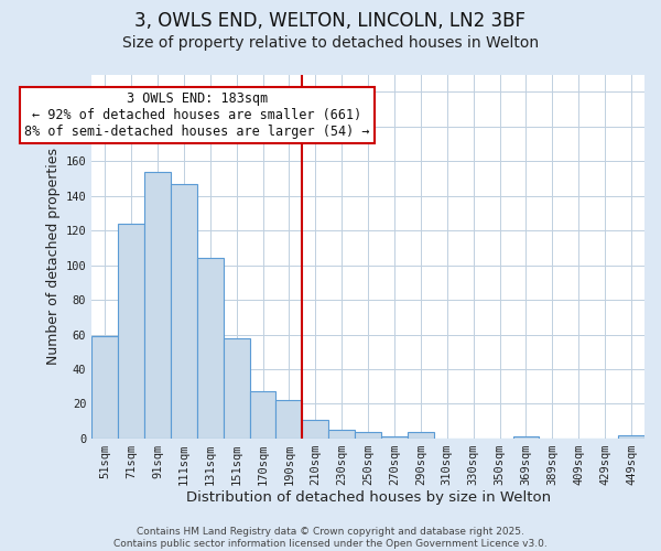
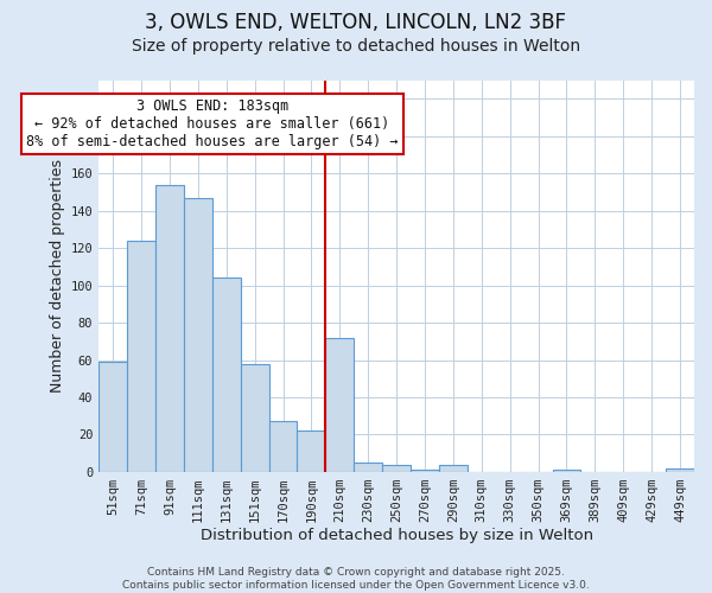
210sqm: 11 -> 72
